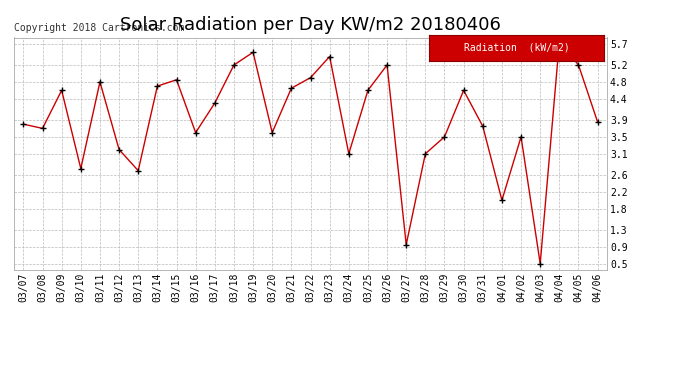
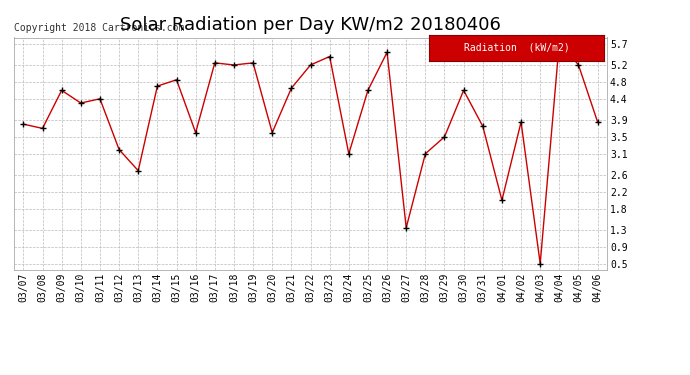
03/10: 2.75 -> 4.30
03/11: 4.80 -> 4.40
03/17: 4.30 -> 5.25
03/19: 5.50 -> 5.25
03/22: 4.90 -> 5.20
03/26: 5.20 -> 5.50
03/27: 0.95 -> 1.35
04/02: 3.50 -> 3.85
